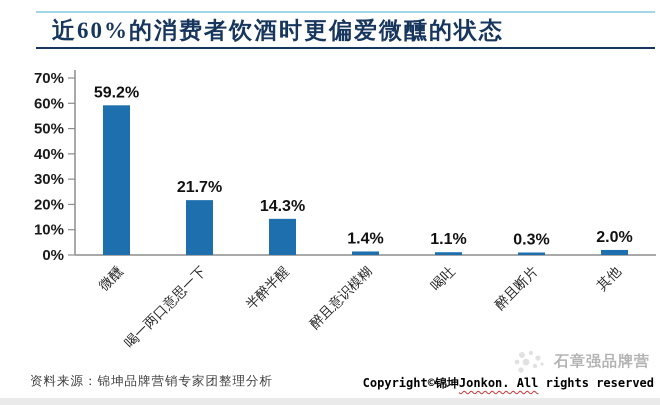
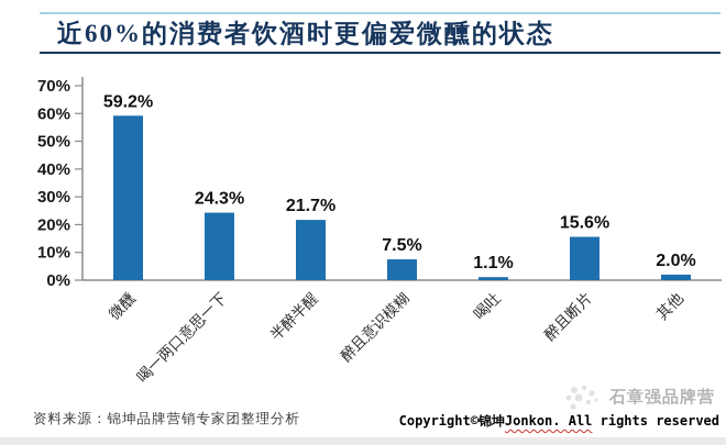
喝一两口意思一下: 21.7% -> 24.3%
半醉半醒: 14.3% -> 21.7%
醉且意识模糊: 1.4% -> 7.5%
醉且断片: 0.3% -> 15.6%
